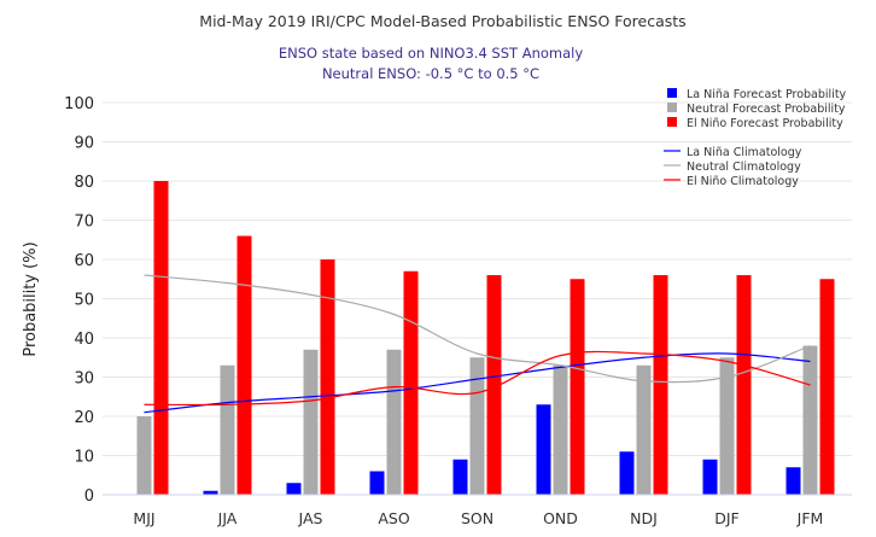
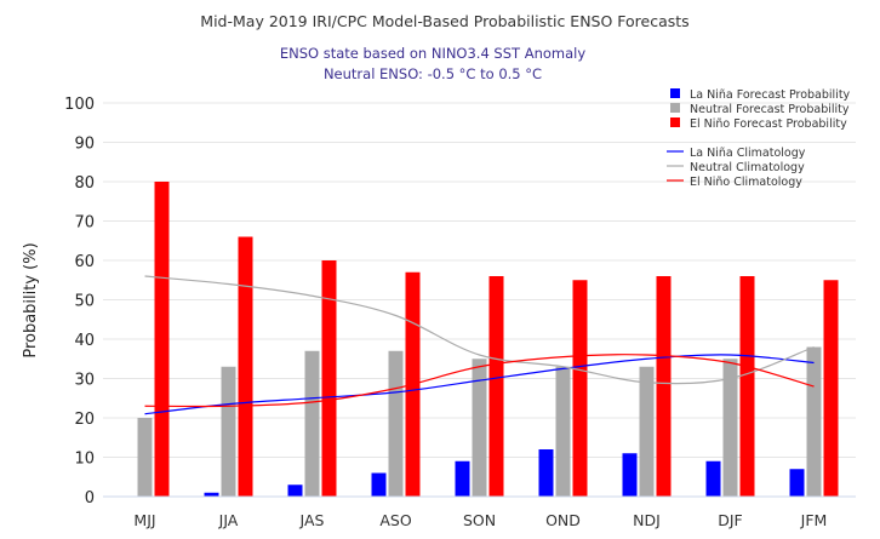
El Niño Climatology/SON: 26 -> 33
La Niña Forecast Probability/OND: 23 -> 12
